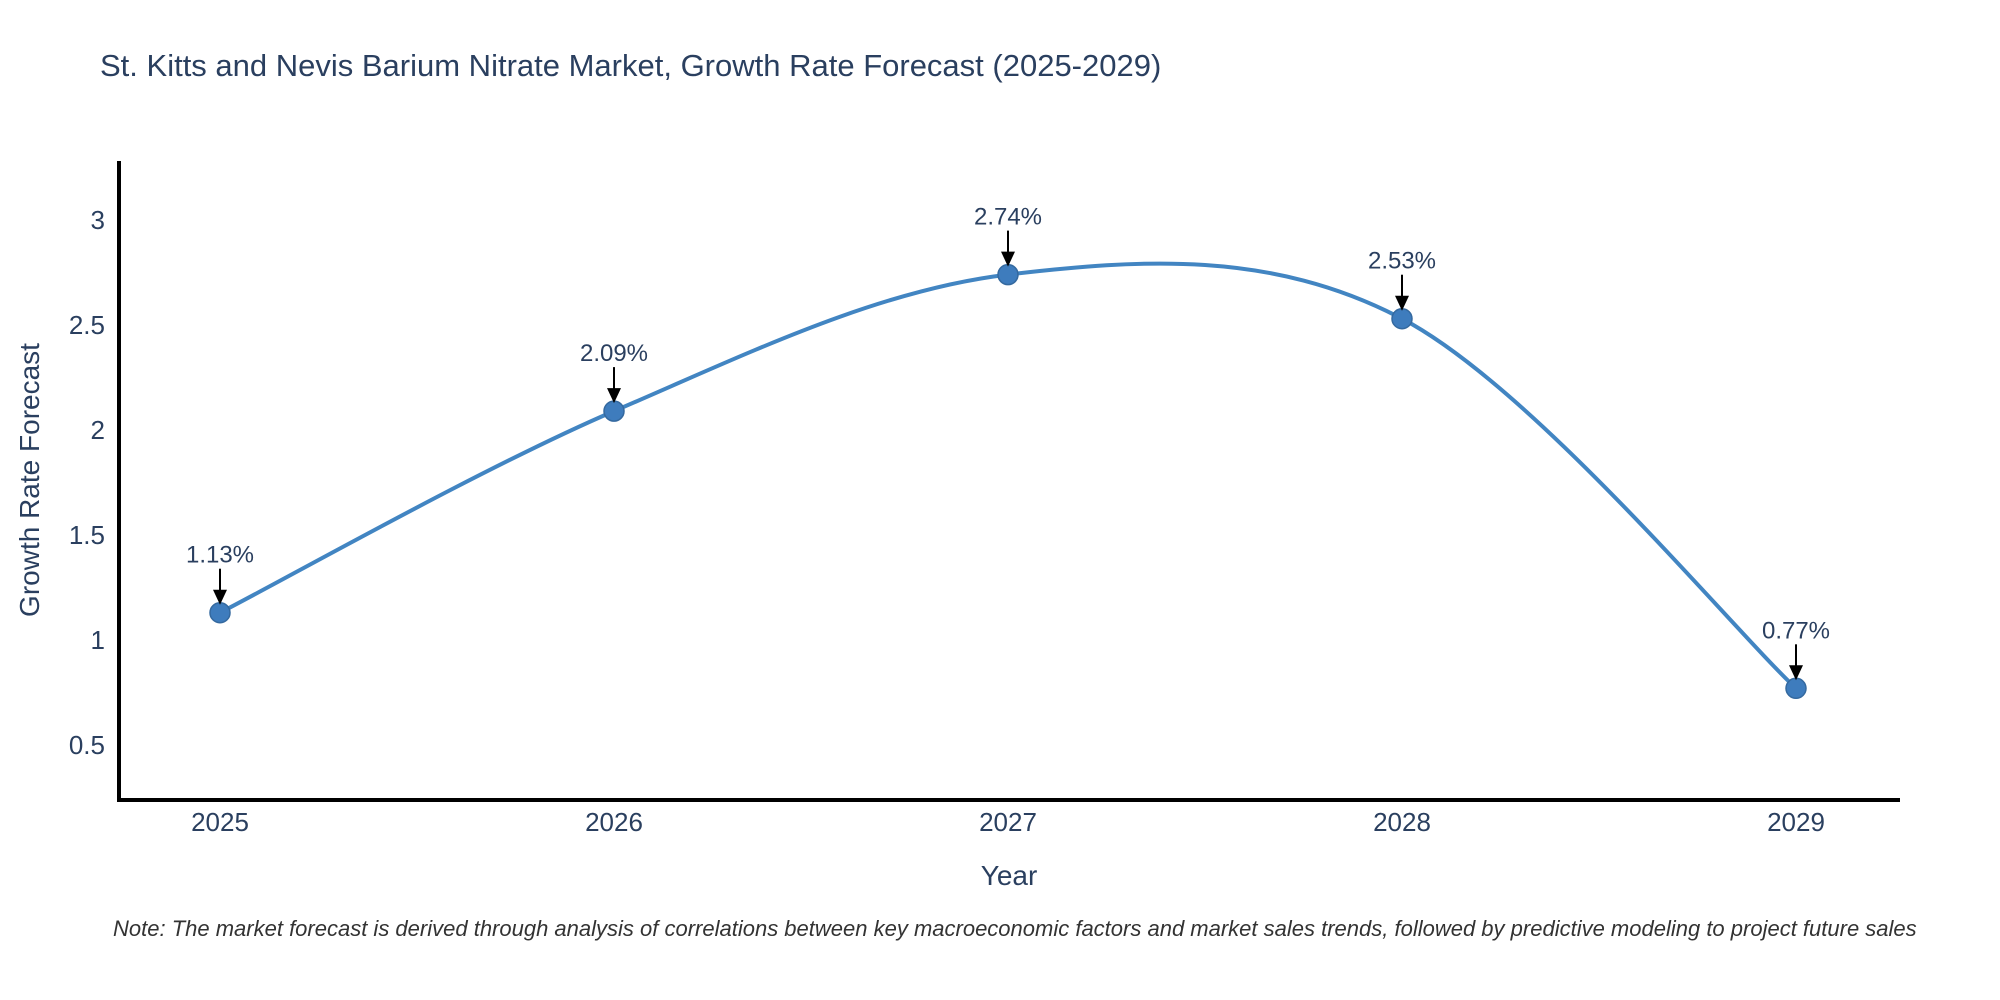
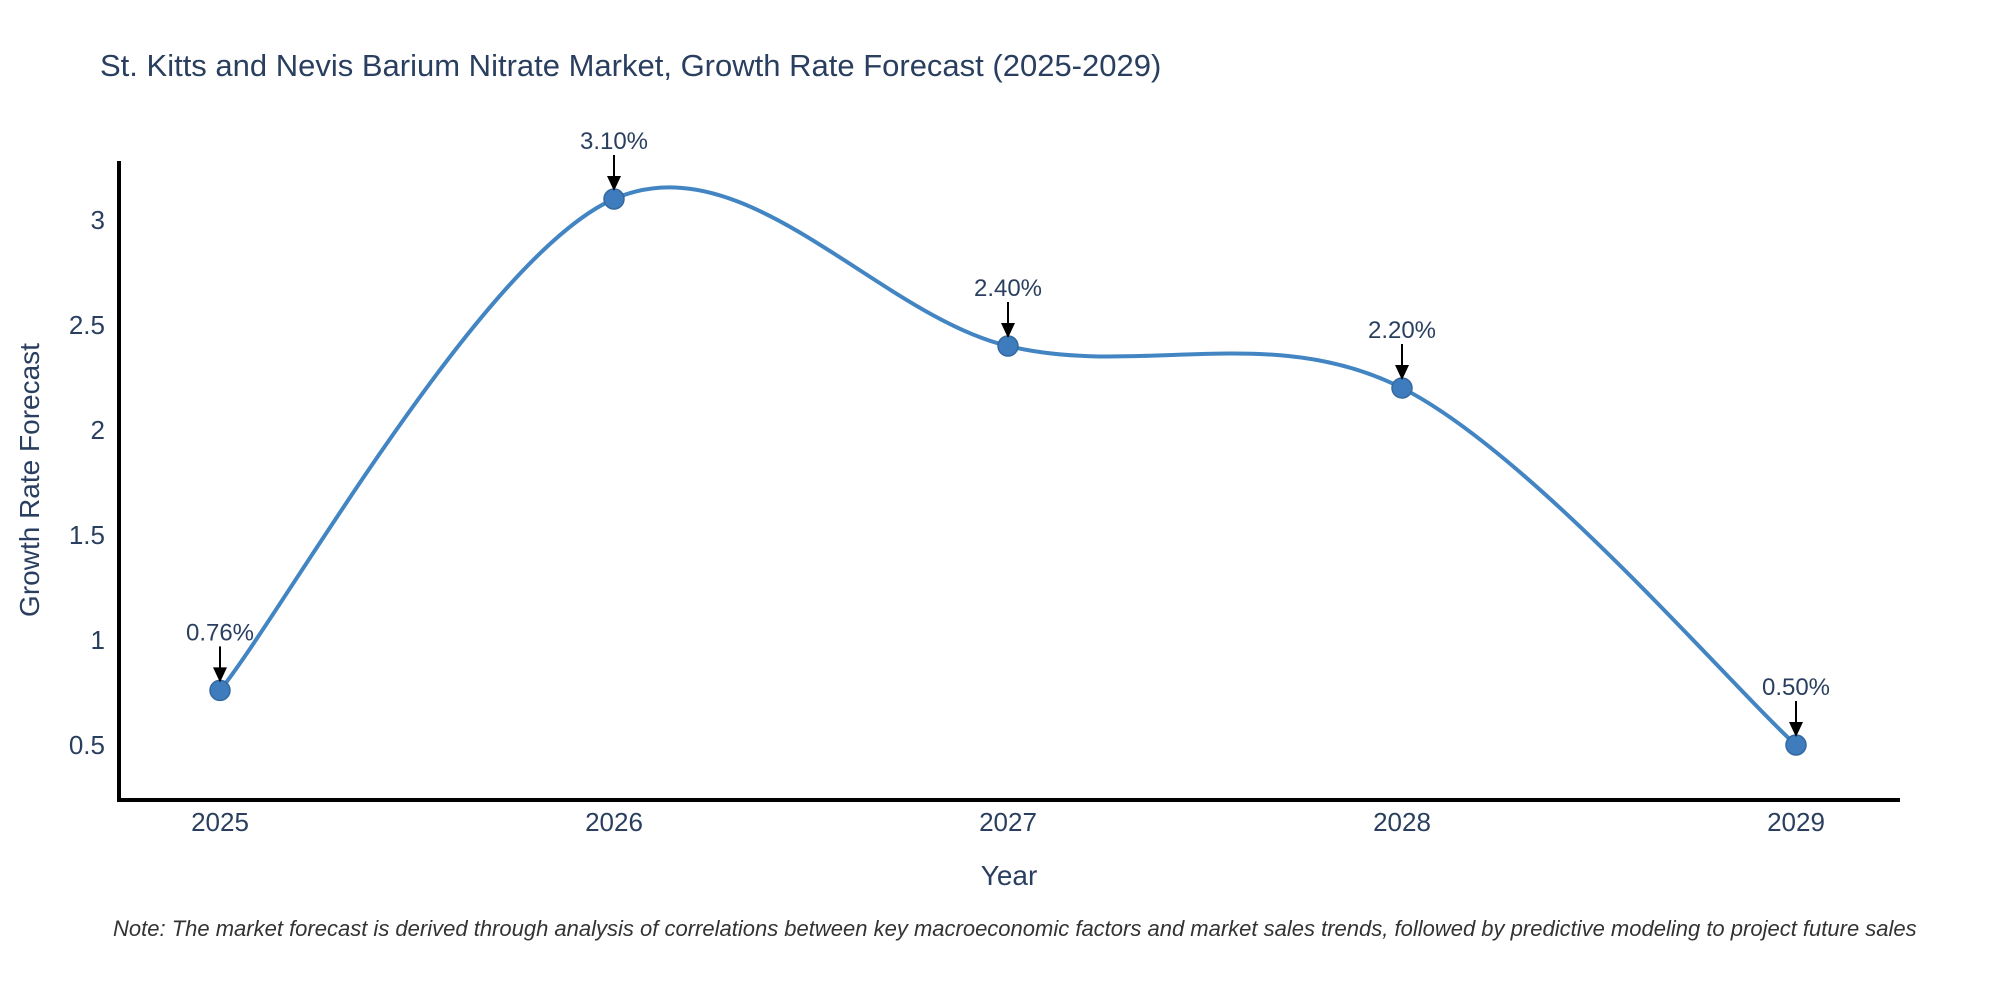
2025: 1.13% -> 0.76%
2026: 2.09% -> 3.10%
2027: 2.74% -> 2.40%
2028: 2.53% -> 2.20%
2029: 0.77% -> 0.50%
